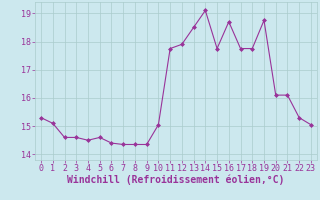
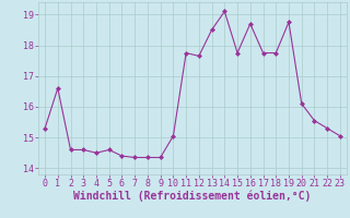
1: 15.10 -> 16.60
12: 17.90 -> 17.65
21: 16.10 -> 15.55
